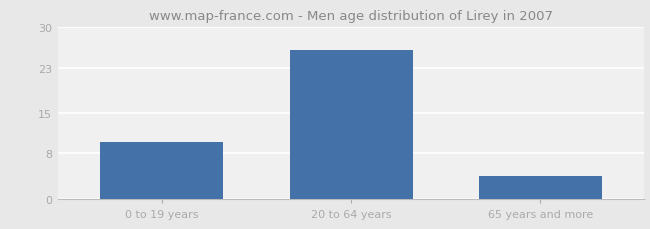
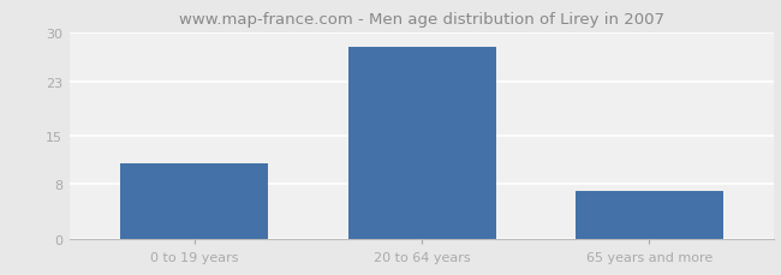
0 to 19 years: 10 -> 11
20 to 64 years: 26 -> 28
65 years and more: 4 -> 7
